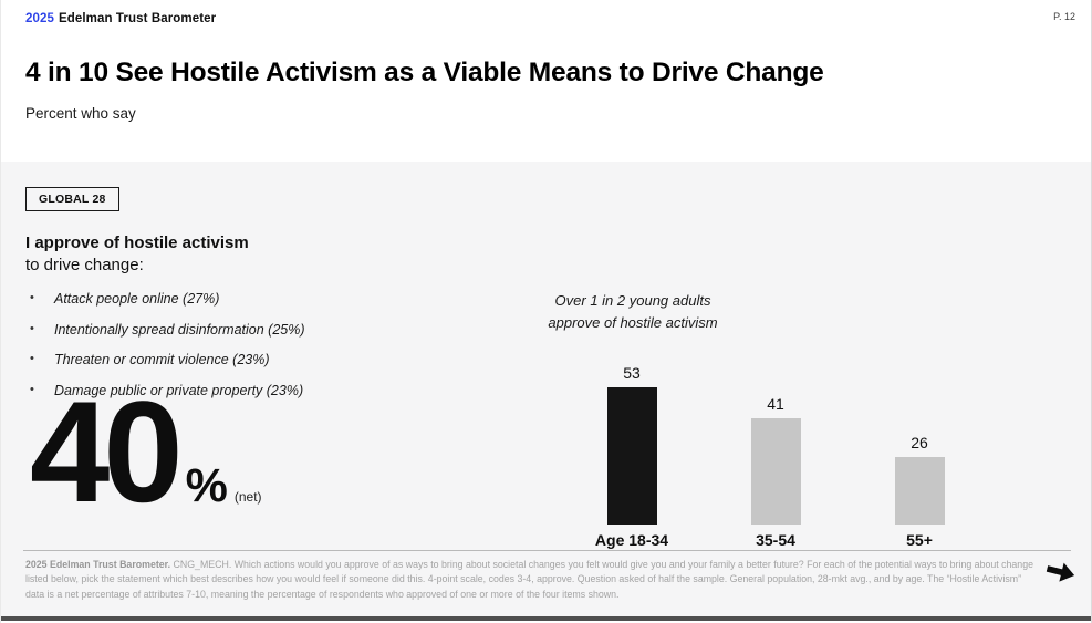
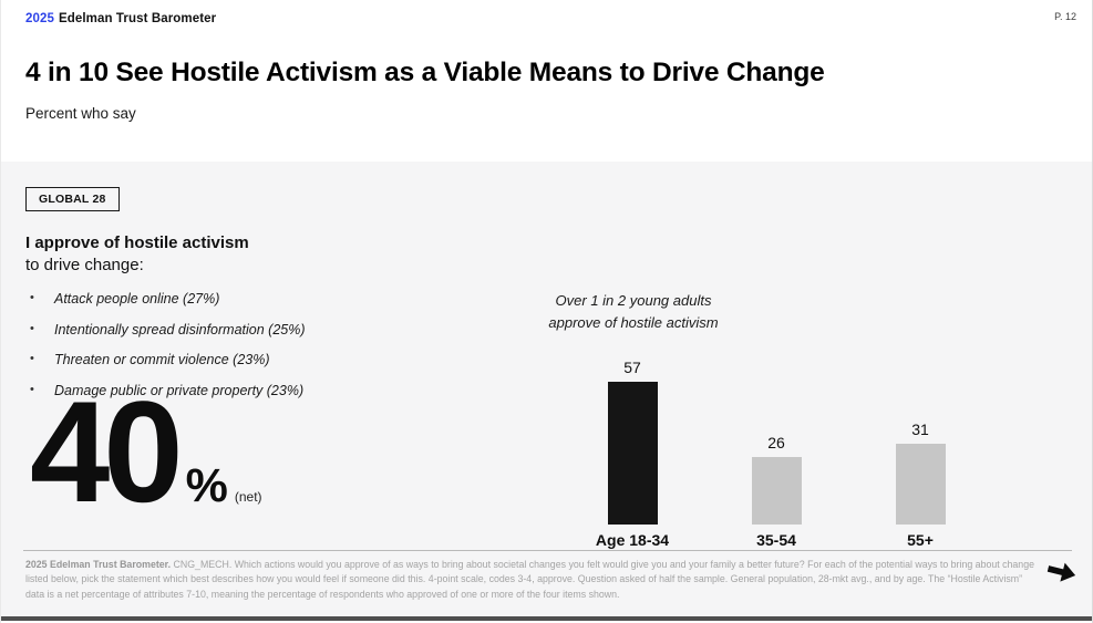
Age 18-34: 53 -> 57
35-54: 41 -> 26
55+: 26 -> 31
